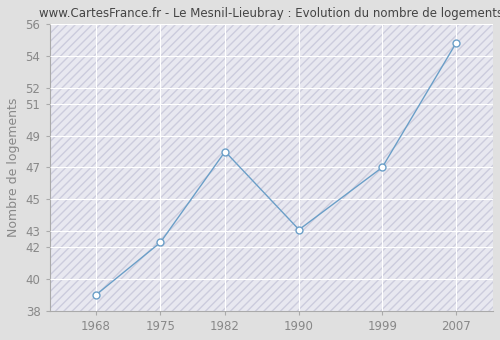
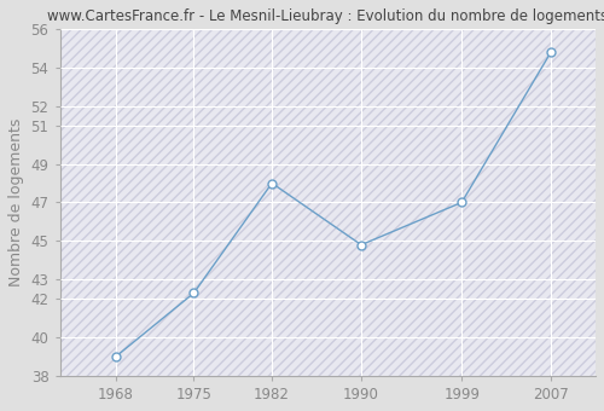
1990: 43.1 -> 44.8
